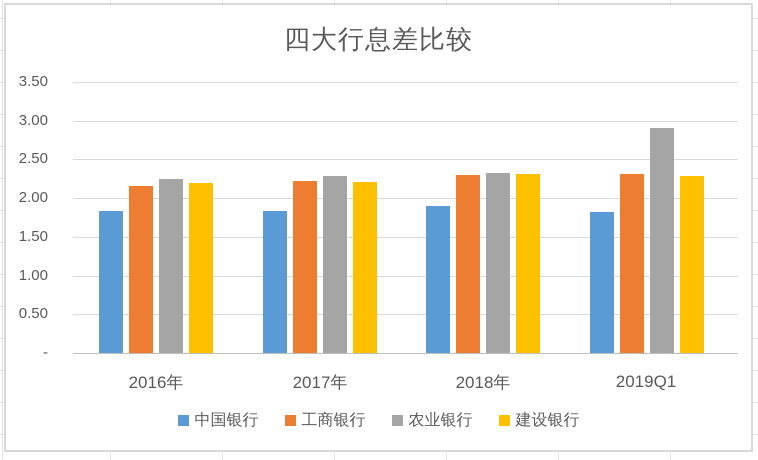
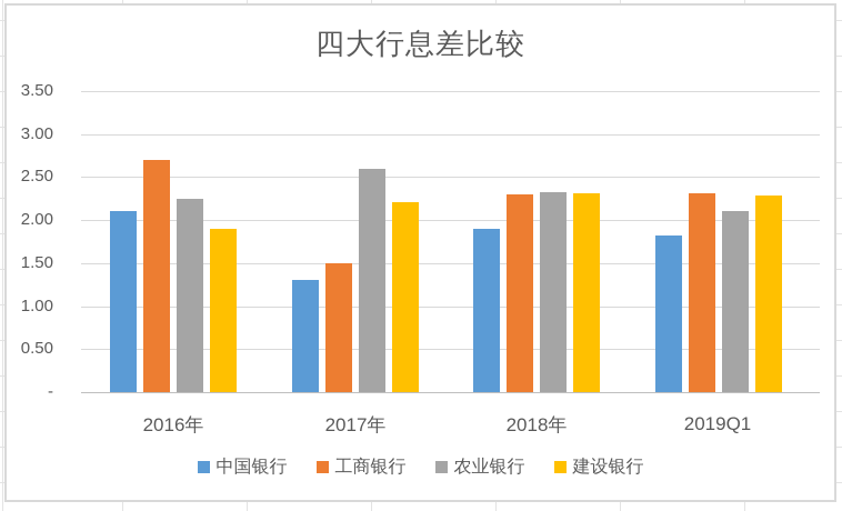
中国银行/2016年: 1.8 -> 2.1
工商银行/2016年: 2.2 -> 2.7
建设银行/2016年: 2.2 -> 1.9
中国银行/2017年: 1.8 -> 1.3
工商银行/2017年: 2.2 -> 1.5
农业银行/2017年: 2.3 -> 2.6
农业银行/2019Q1: 2.9 -> 2.1
